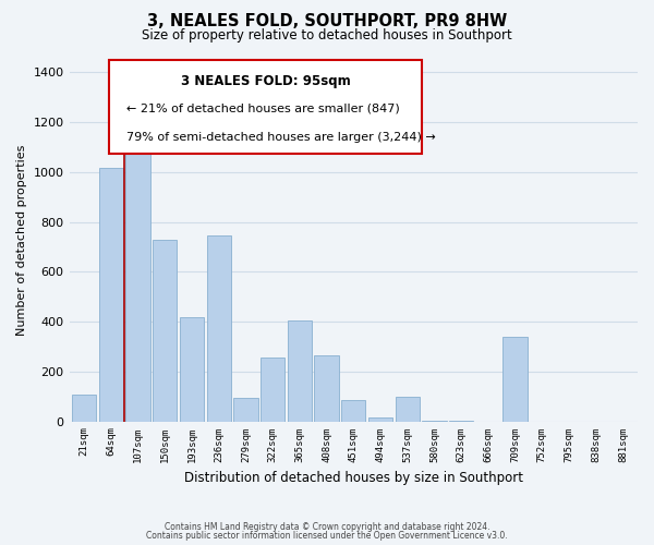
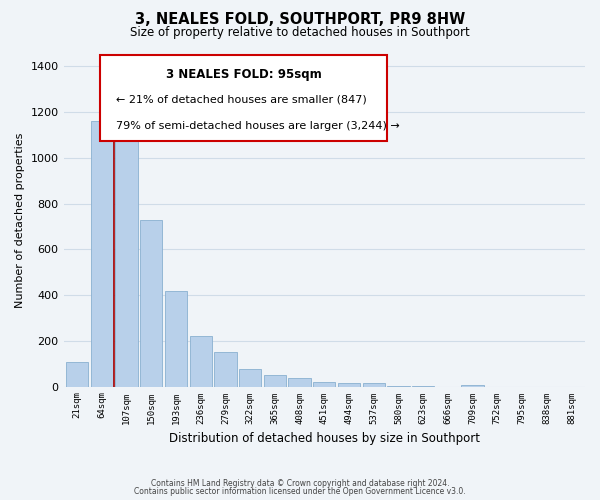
64sqm: 1015 -> 1160
236sqm: 745 -> 220
279sqm: 95 -> 150
322sqm: 255 -> 75
365sqm: 405 -> 52
408sqm: 265 -> 38
451sqm: 85 -> 22
537sqm: 100 -> 15
709sqm: 340 -> 5
